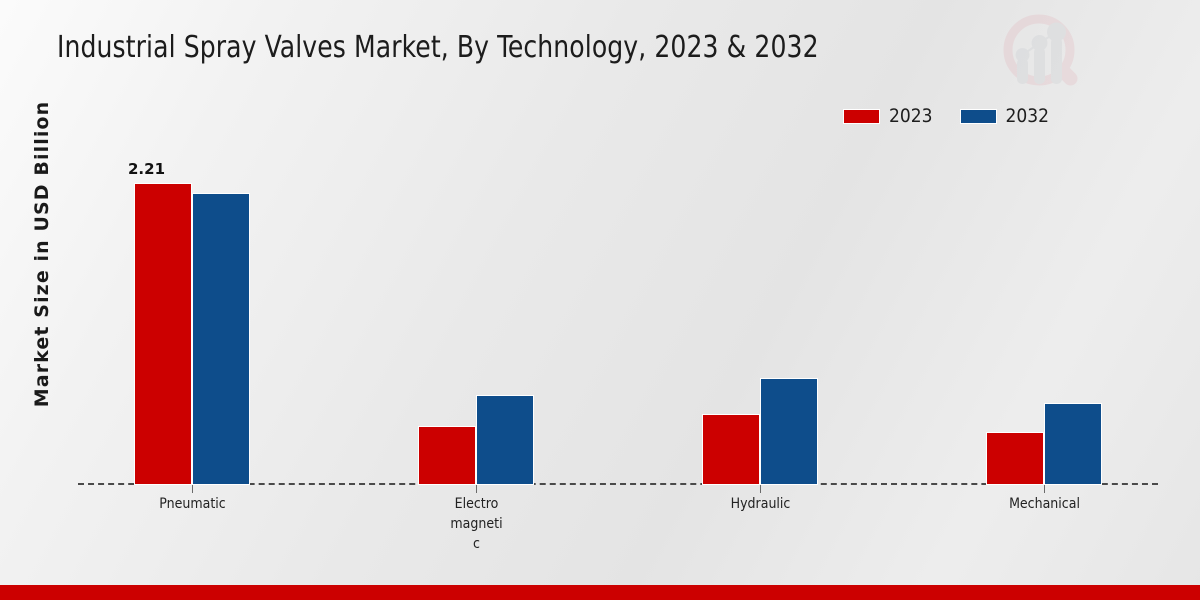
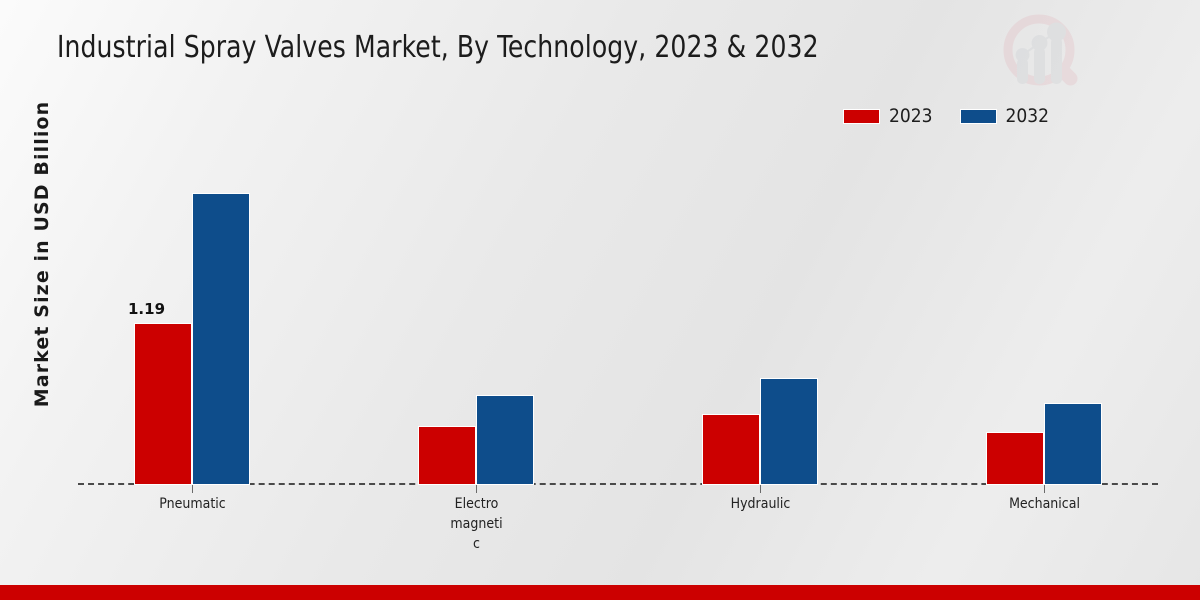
2023/Pneumatic: 2.21 -> 1.19
